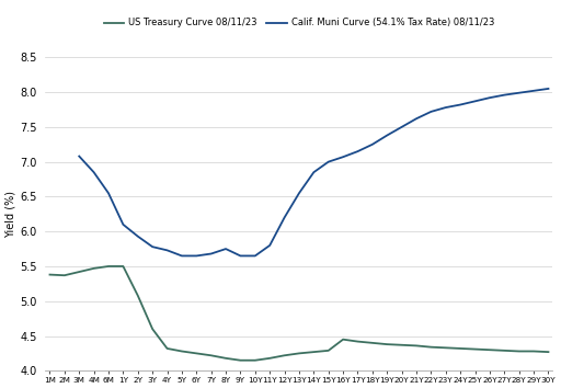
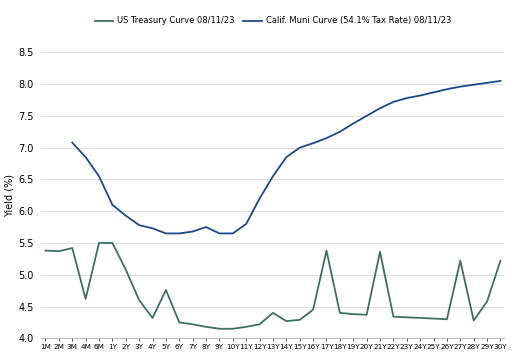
US Treasury Curve 08/11/23/4M: 5.47 -> 4.62
US Treasury Curve 08/11/23/5Y: 4.28 -> 4.76
US Treasury Curve 08/11/23/13Y: 4.25 -> 4.40
US Treasury Curve 08/11/23/17Y: 4.42 -> 5.38
US Treasury Curve 08/11/23/21Y: 4.36 -> 5.36
US Treasury Curve 08/11/23/27Y: 4.29 -> 5.22
US Treasury Curve 08/11/23/29Y: 4.28 -> 4.58
US Treasury Curve 08/11/23/30Y: 4.27 -> 5.22
